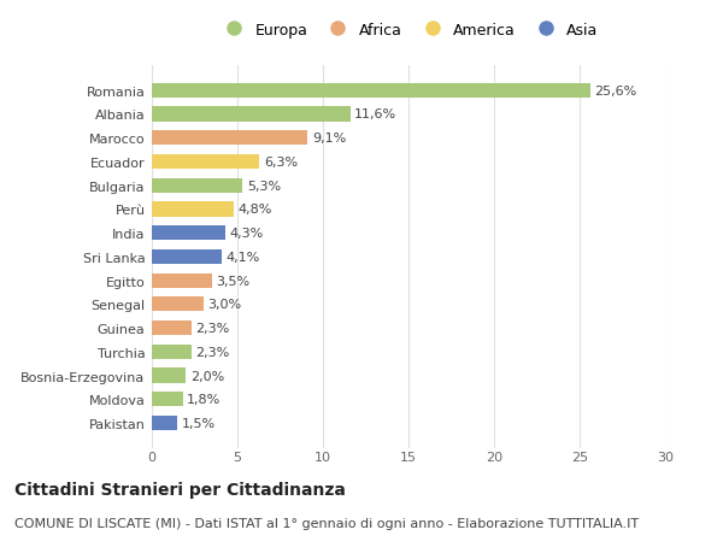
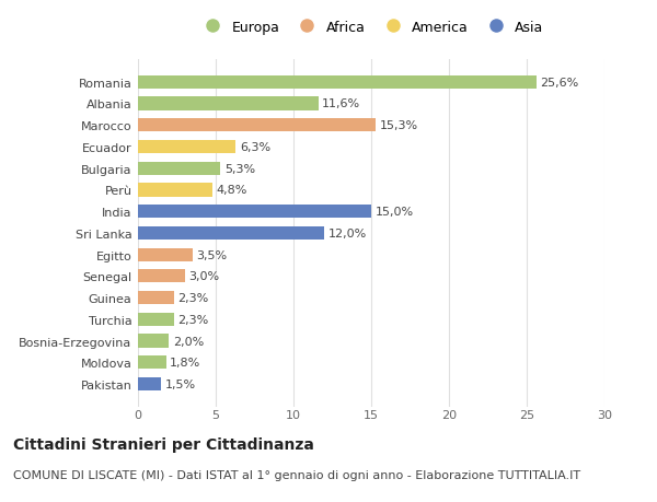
Marocco: 9,1% -> 15,3%
India: 4,3% -> 15,0%
Sri Lanka: 4,1% -> 12,0%
